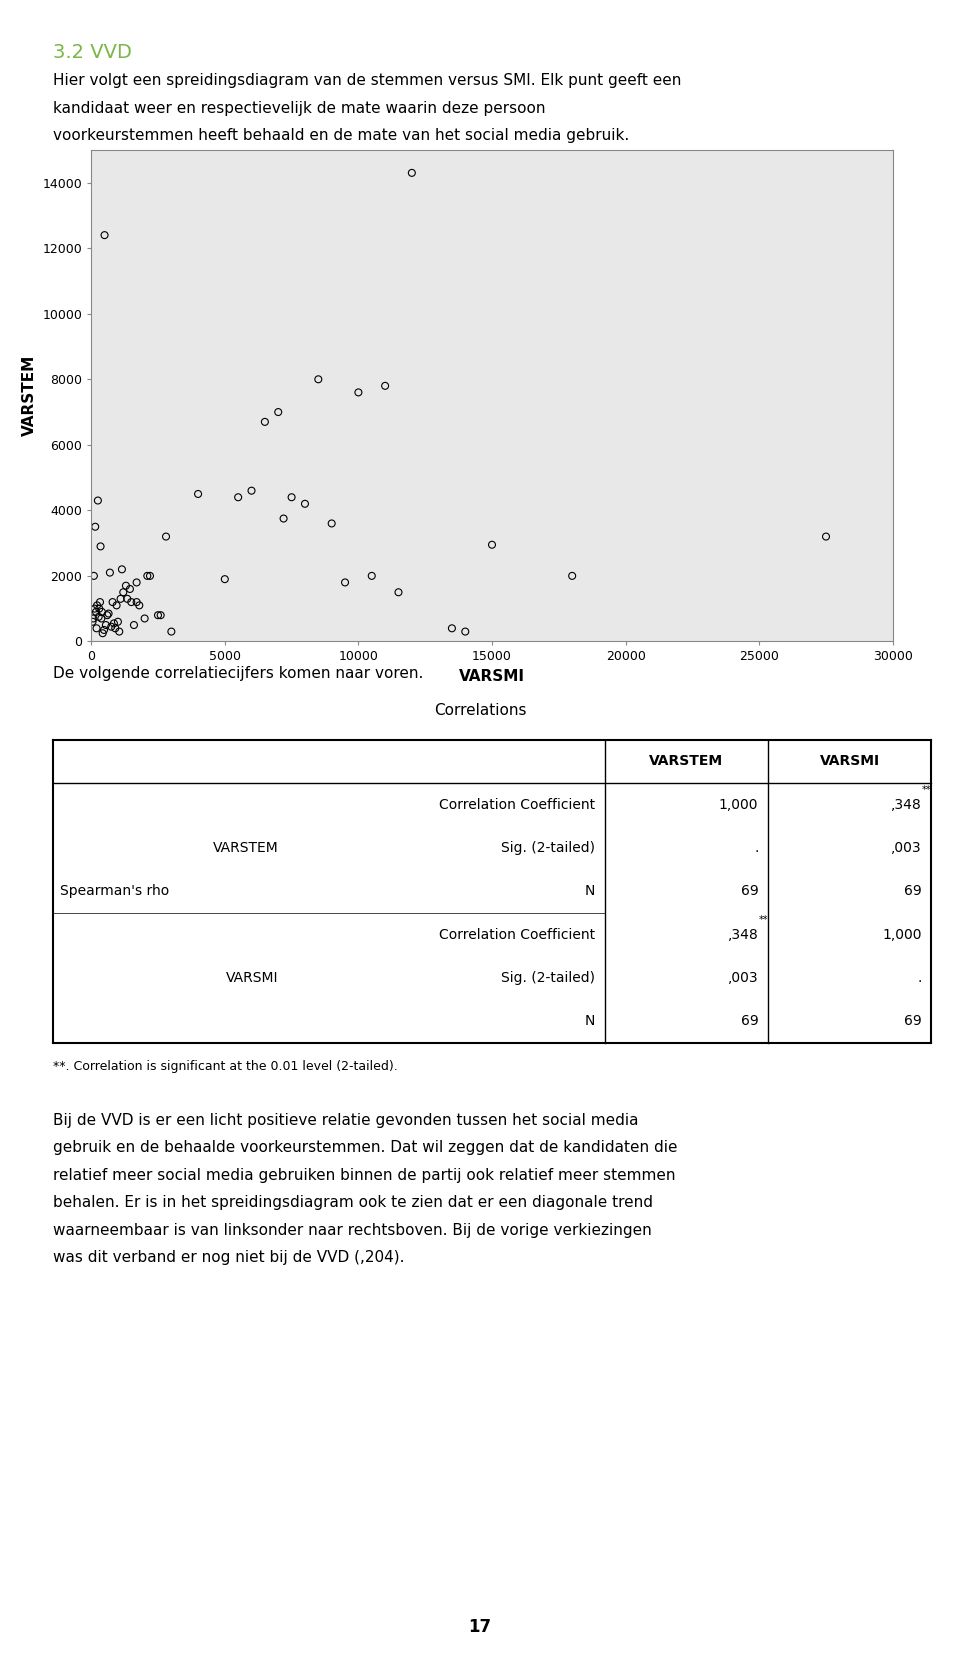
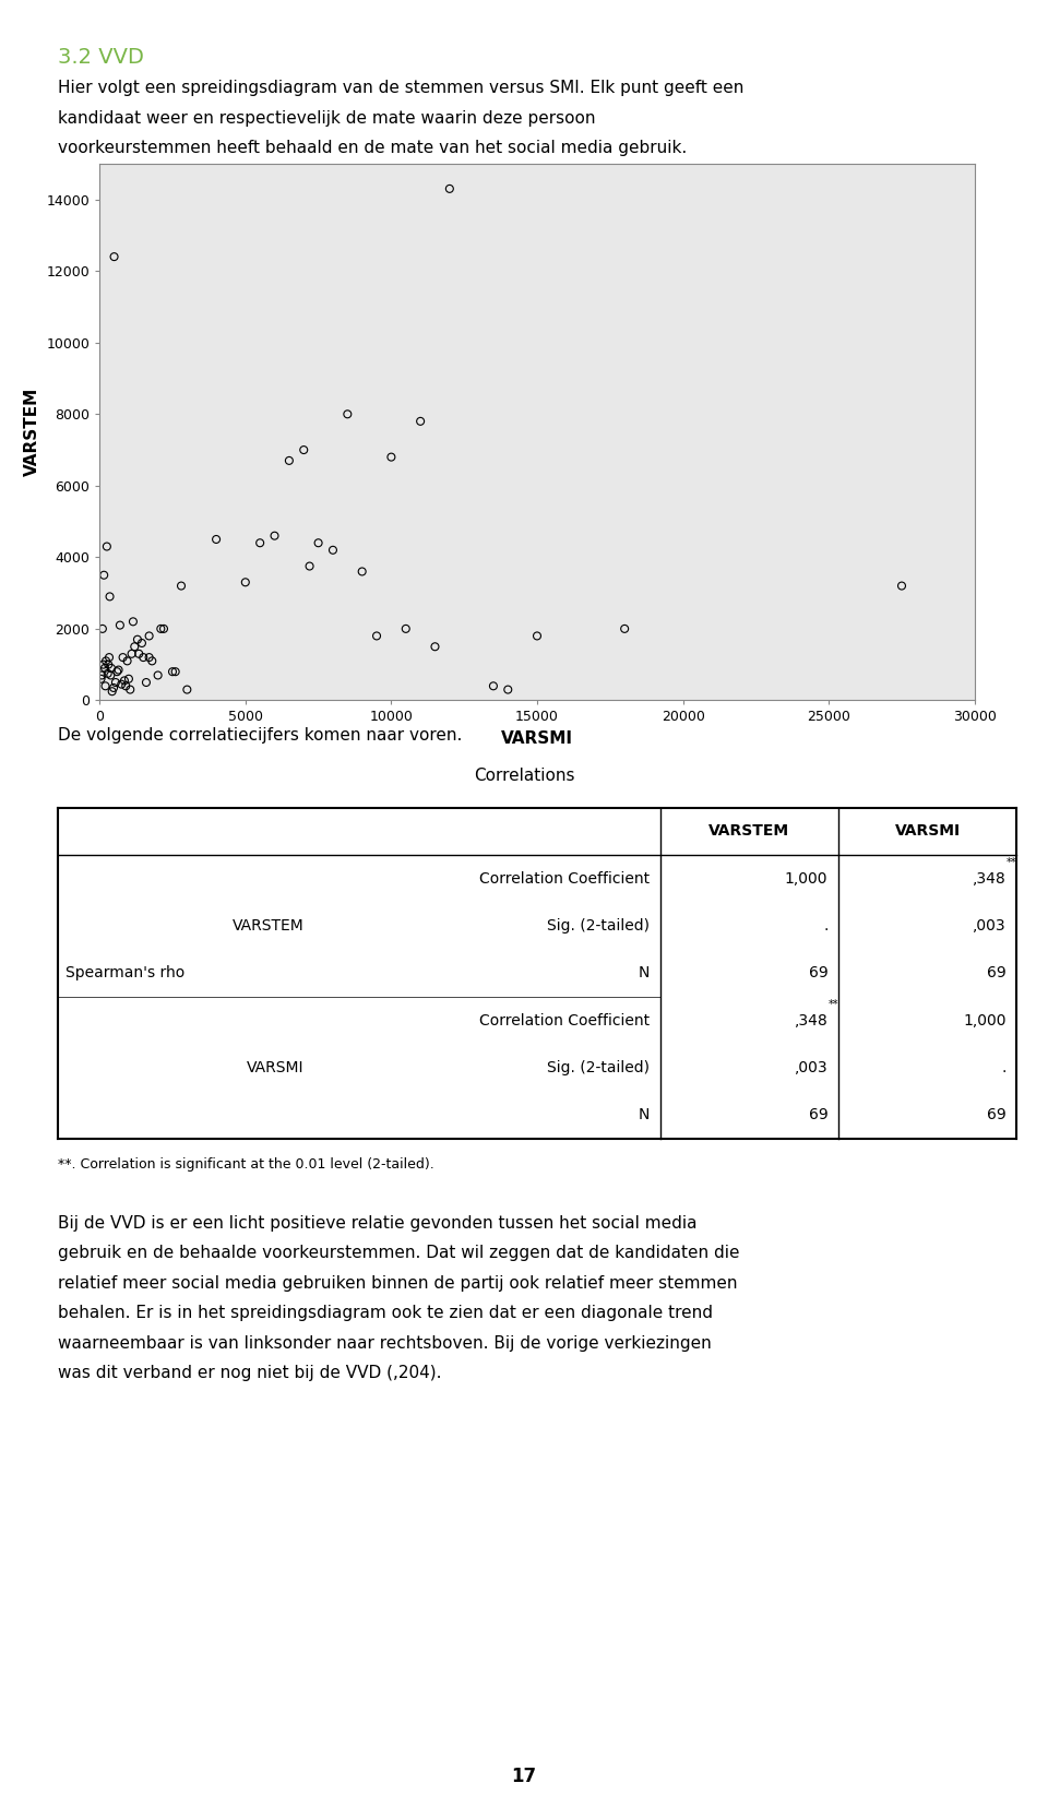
5000: 1900 -> 3300
10000: 7600 -> 6800
15000: 2950 -> 1800
